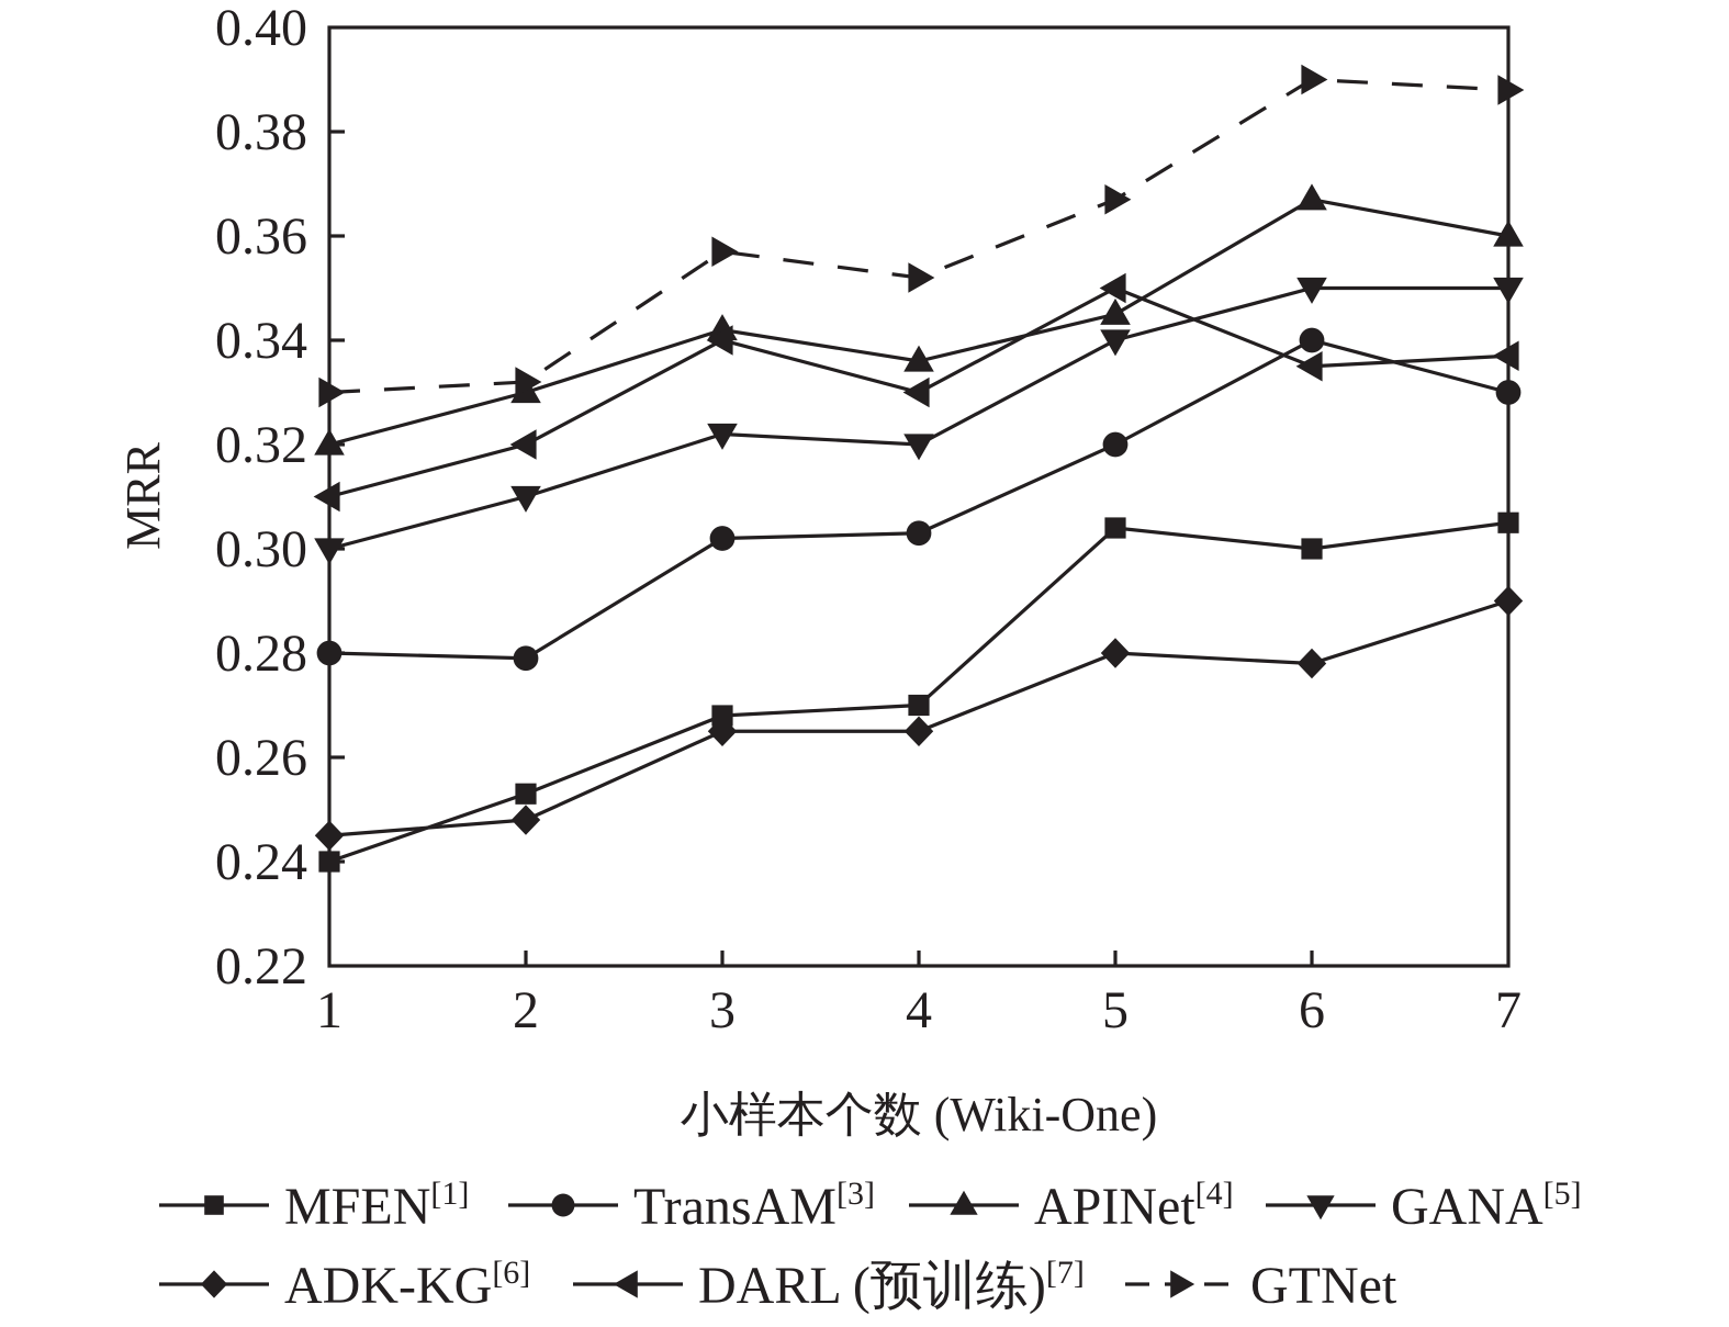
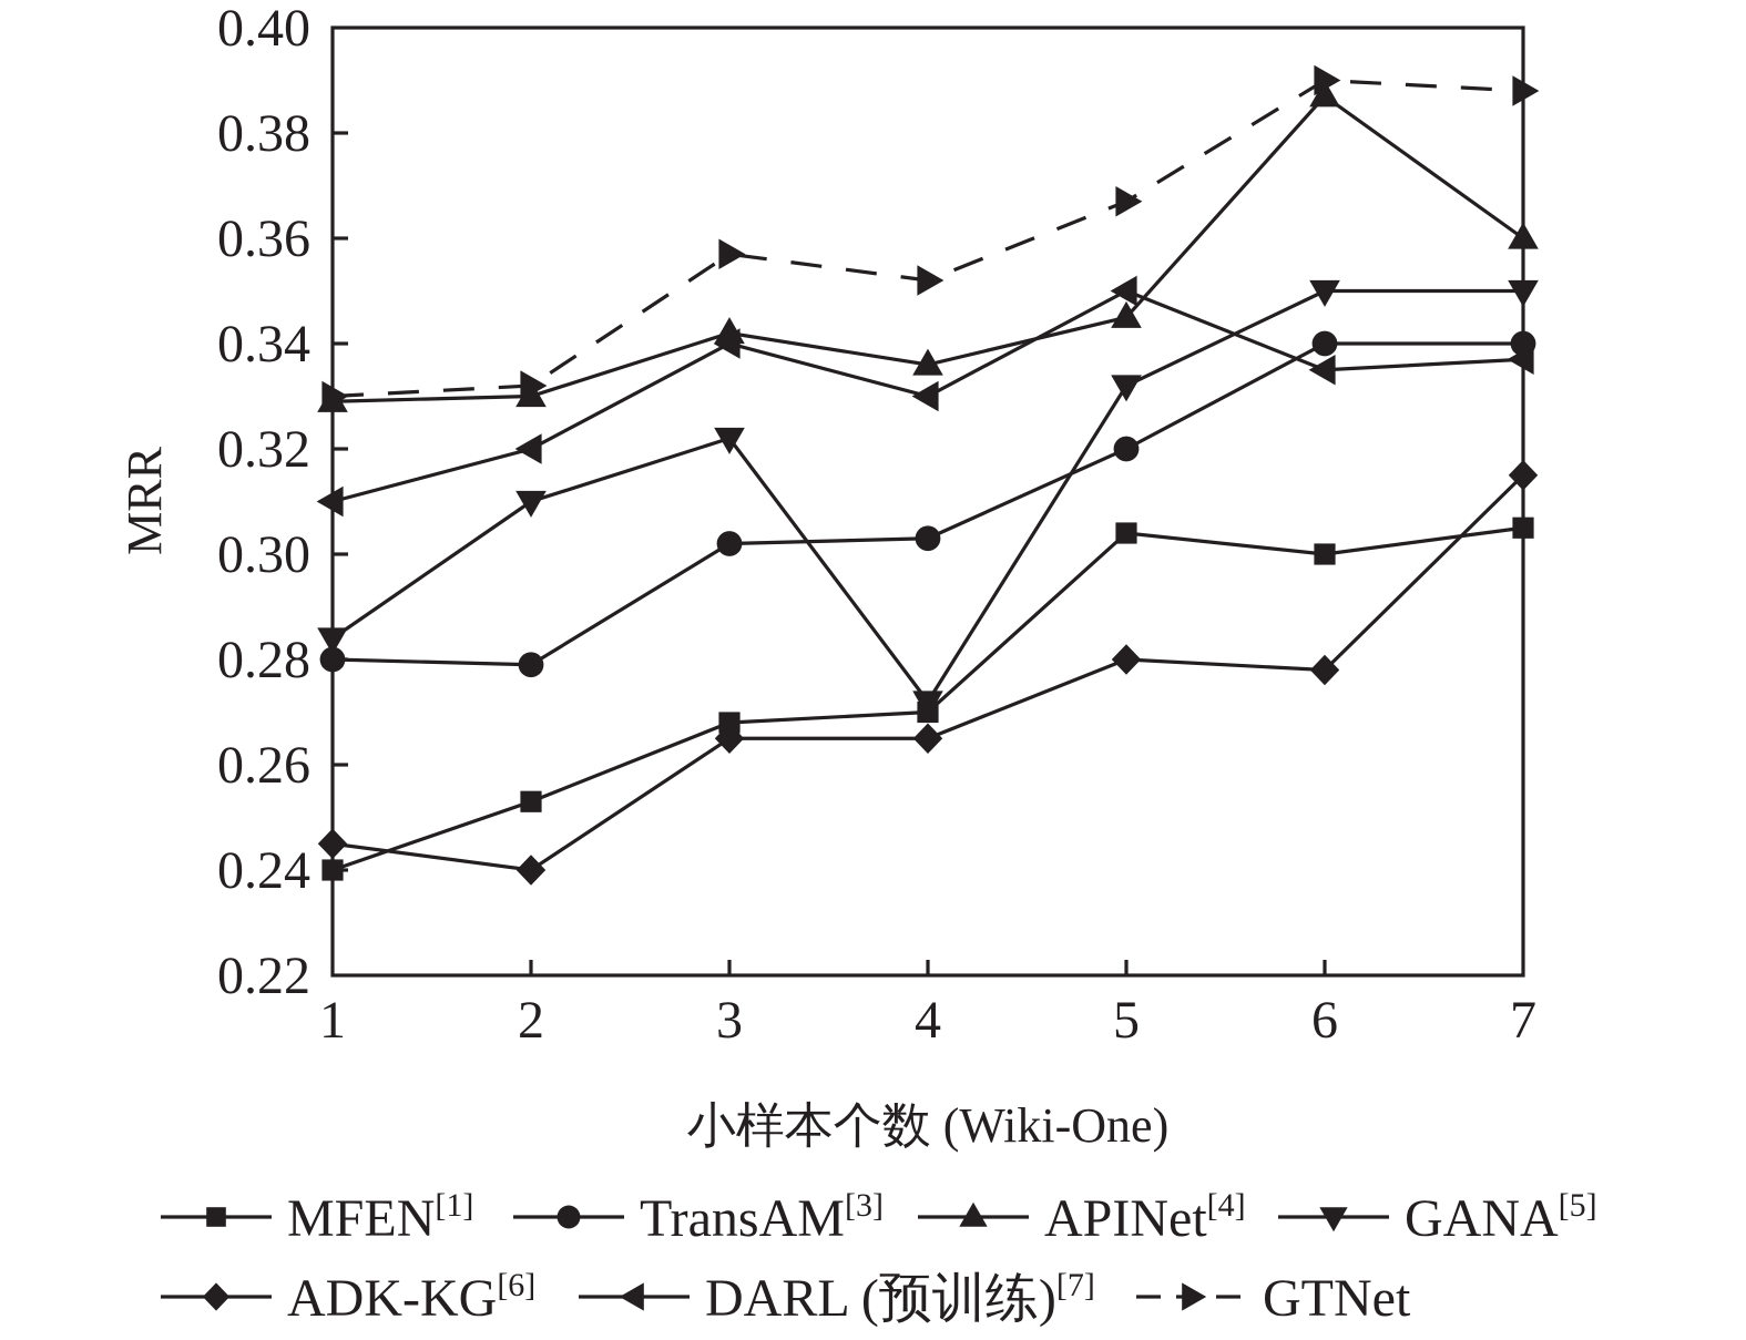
APINet/1: 0.320 -> 0.329
GANA/1: 0.300 -> 0.284
ADK-KG/2: 0.248 -> 0.240
GANA/4: 0.320 -> 0.272
GANA/5: 0.340 -> 0.332
APINet/6: 0.367 -> 0.387
TransAM/7: 0.330 -> 0.340
ADK-KG/7: 0.290 -> 0.315
